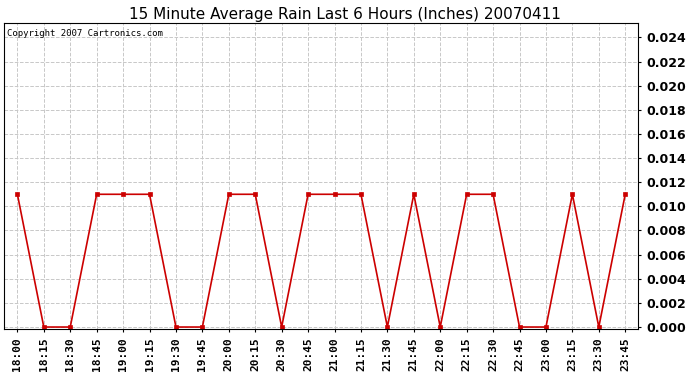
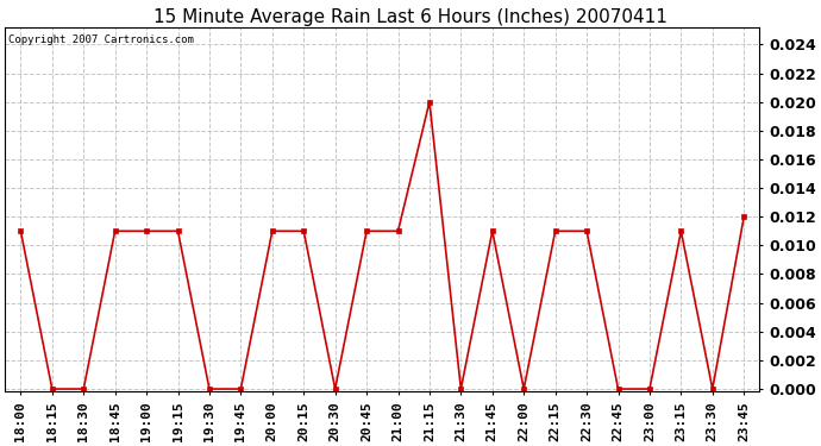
21:15: 0.011 -> 0.020
23:45: 0.011 -> 0.012
